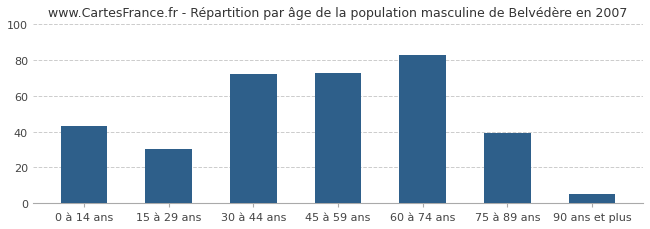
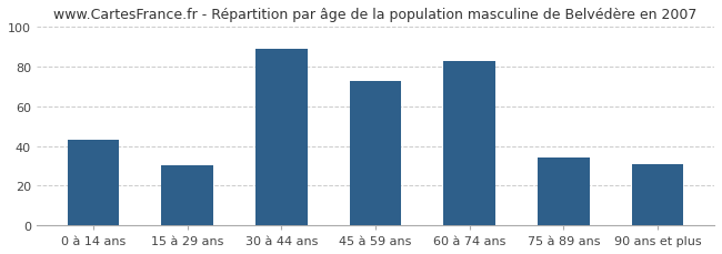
30 à 44 ans: 72 -> 89
75 à 89 ans: 39 -> 34
90 ans et plus: 5 -> 31
